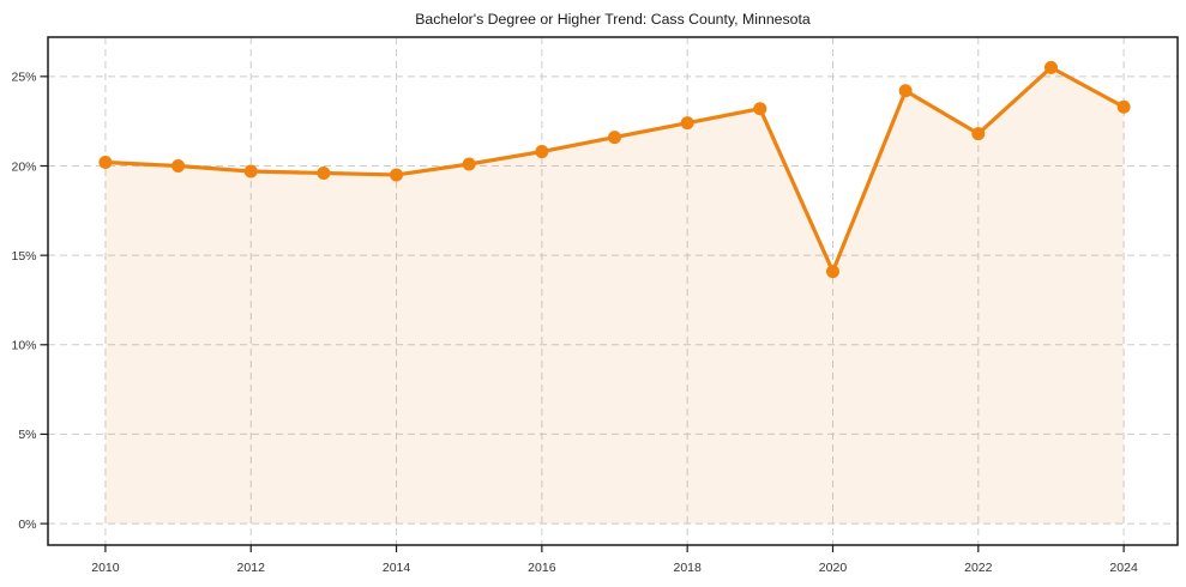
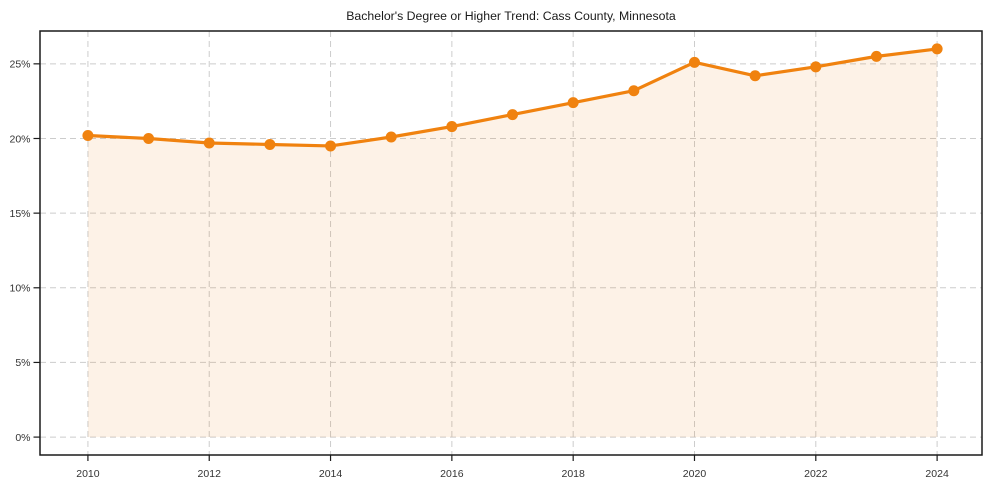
2020: 14.1% -> 25.1%
2022: 21.8% -> 24.8%
2024: 23.3% -> 26.0%
